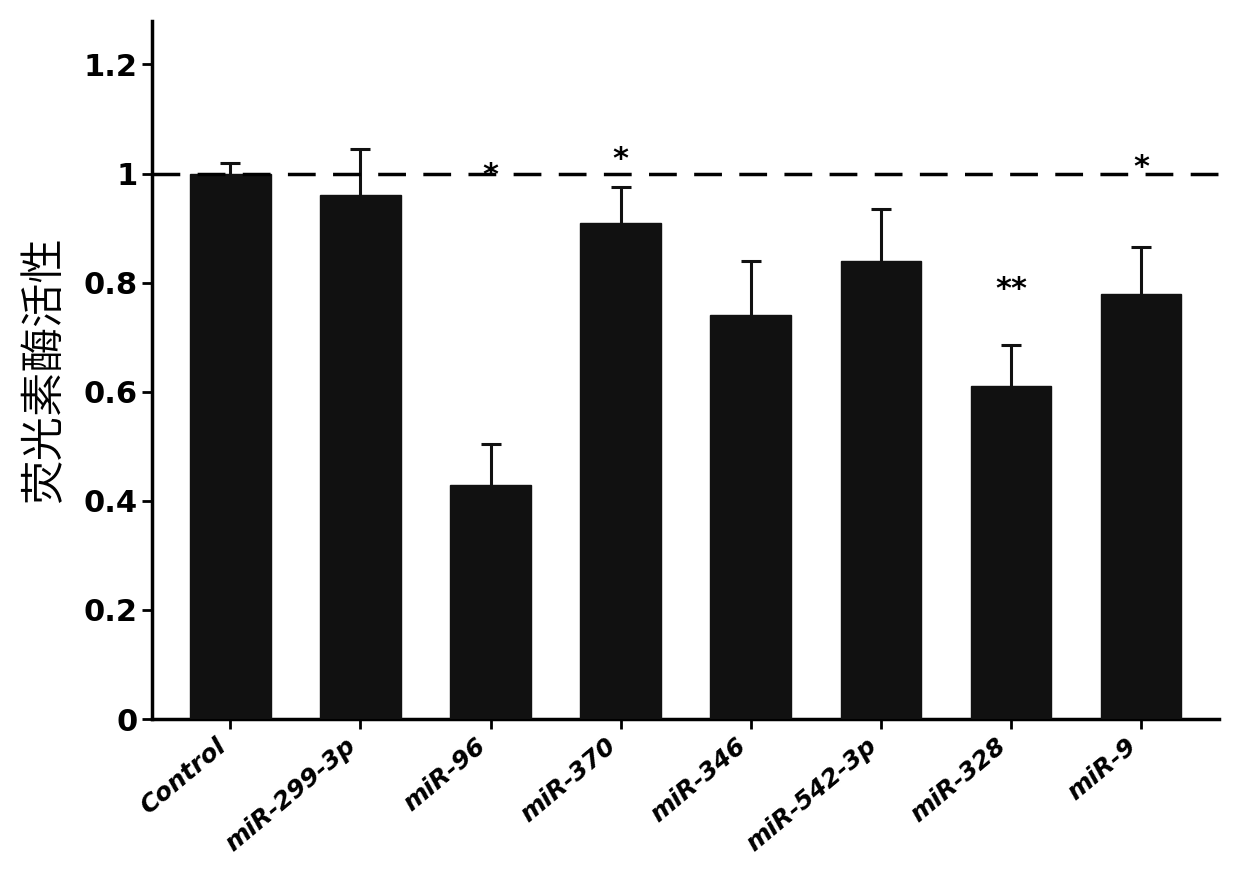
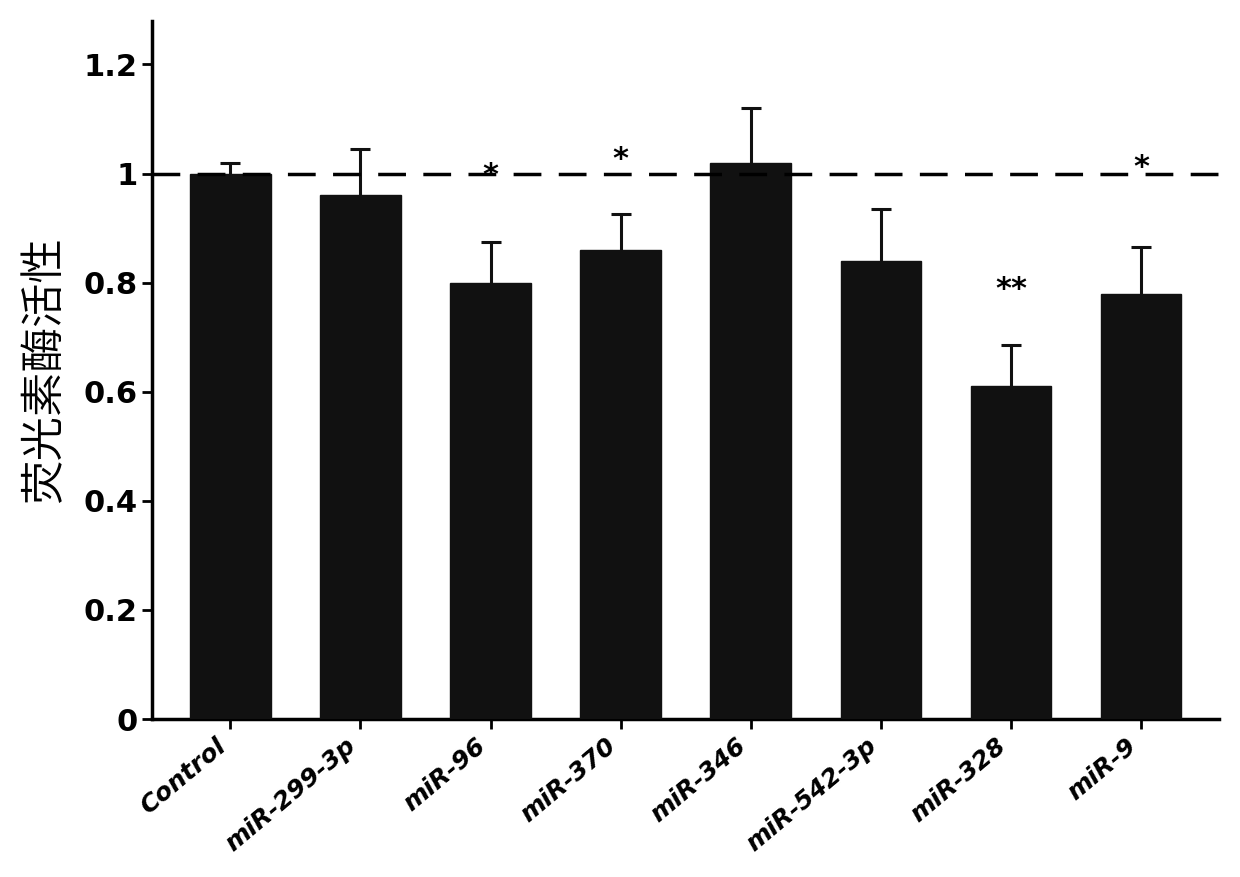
miR-96: 0.43 -> 0.80
miR-370: 0.91 -> 0.86
miR-346: 0.74 -> 1.02
